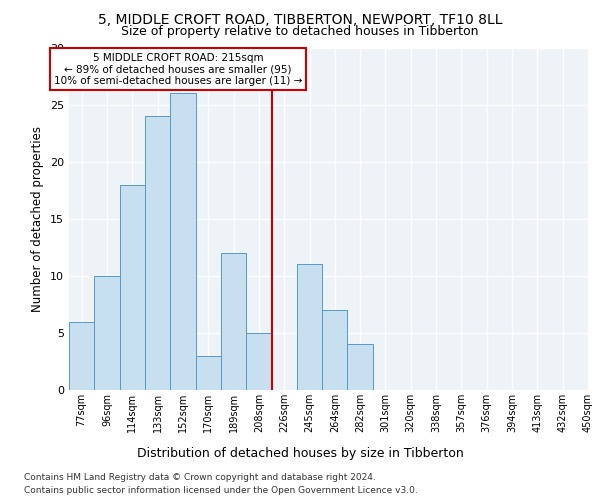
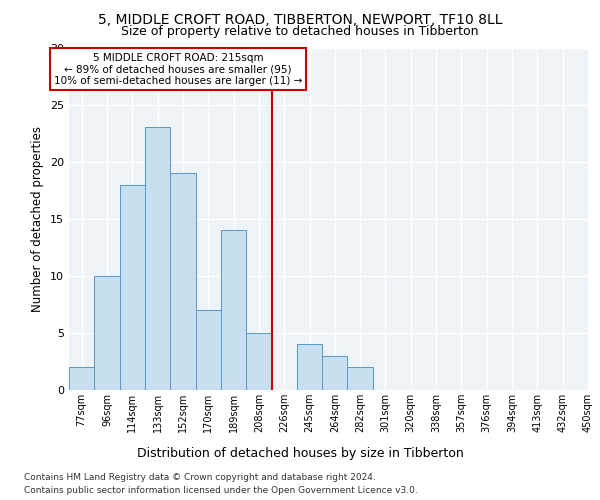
77sqm: 6 -> 2
133sqm: 24 -> 23
152sqm: 26 -> 19
170sqm: 3 -> 7
189sqm: 12 -> 14
245sqm: 11 -> 4
264sqm: 7 -> 3
282sqm: 4 -> 2
